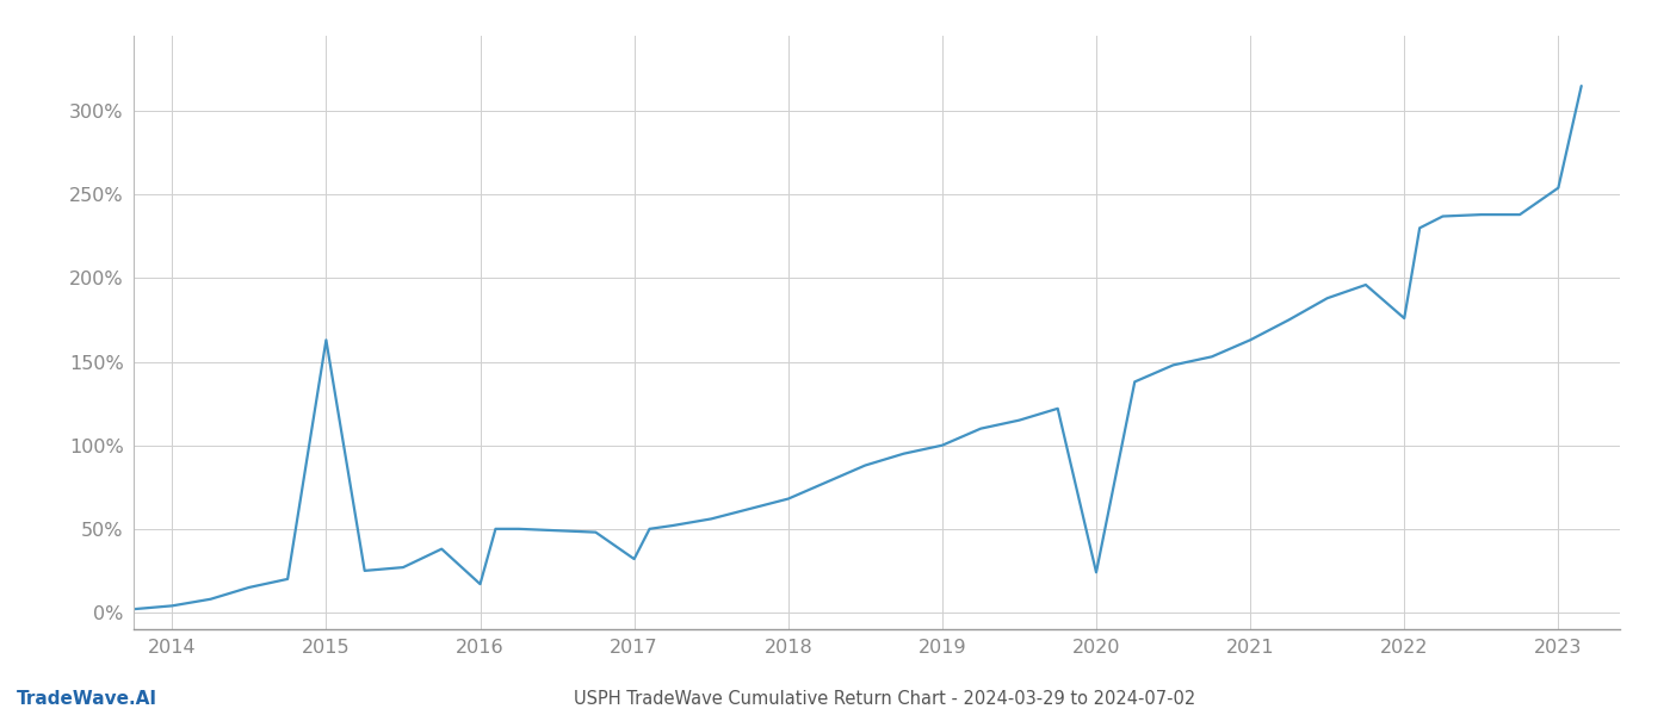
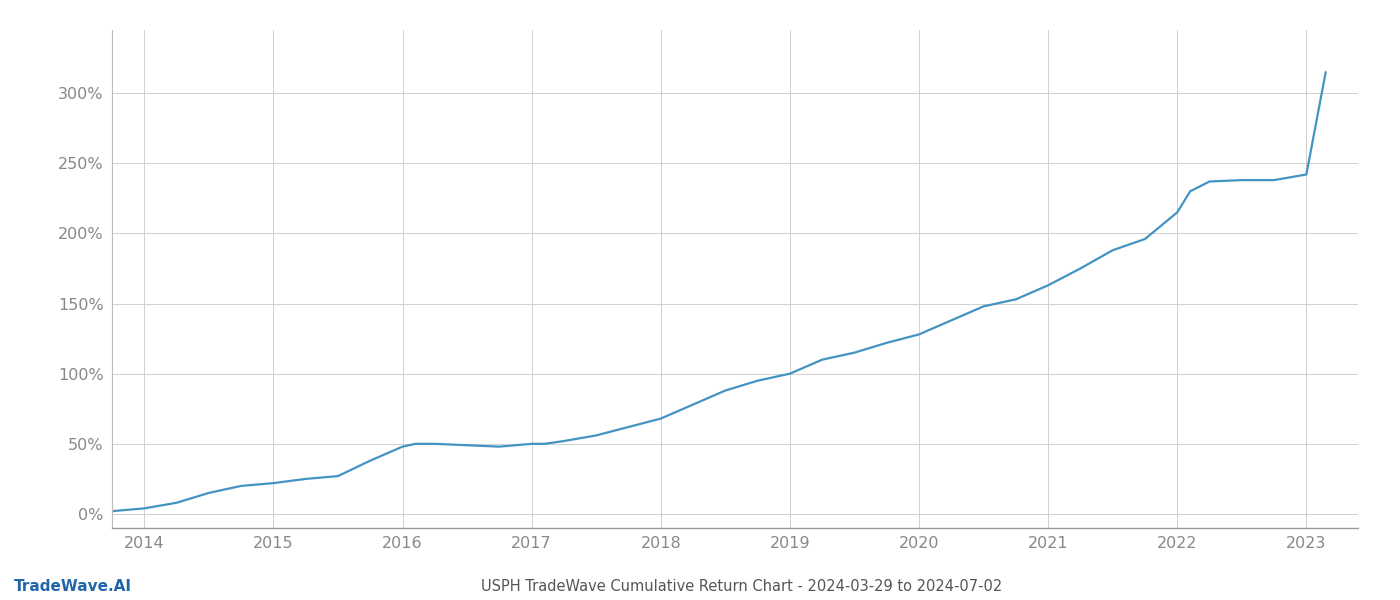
2015: 163% -> 22%
2016: 17% -> 48%
2017: 32% -> 50%
2020: 24% -> 128%
2022: 176% -> 215%
2023: 254% -> 242%
